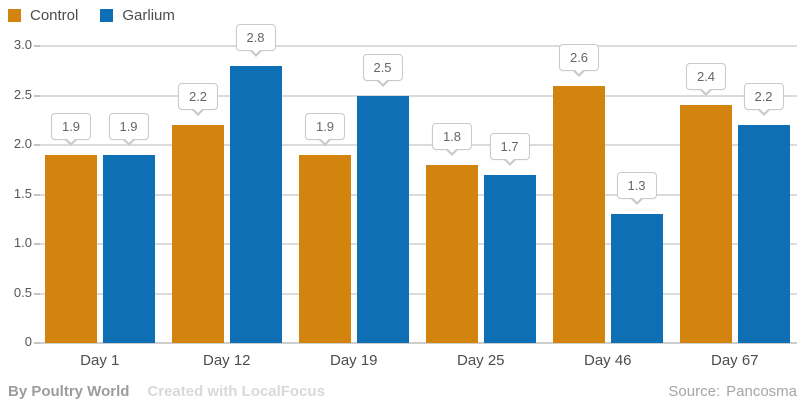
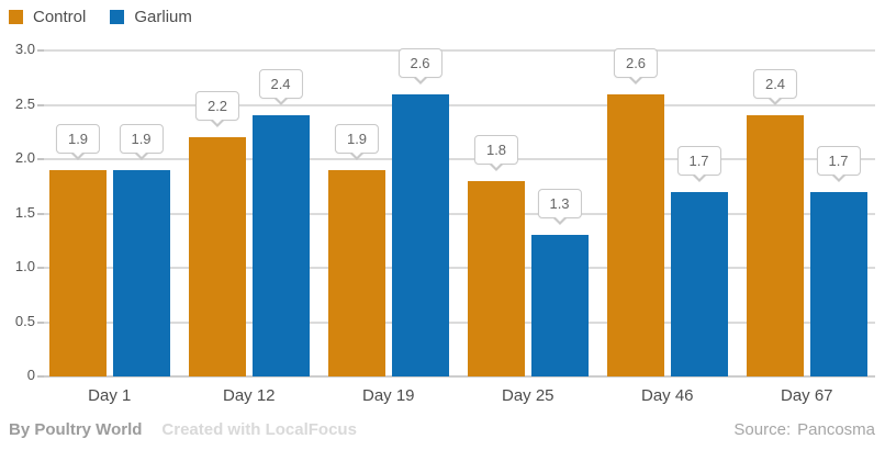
Garlium/Day 12: 2.8 -> 2.4
Garlium/Day 19: 2.5 -> 2.6
Garlium/Day 25: 1.7 -> 1.3
Garlium/Day 46: 1.3 -> 1.7
Garlium/Day 67: 2.2 -> 1.7
